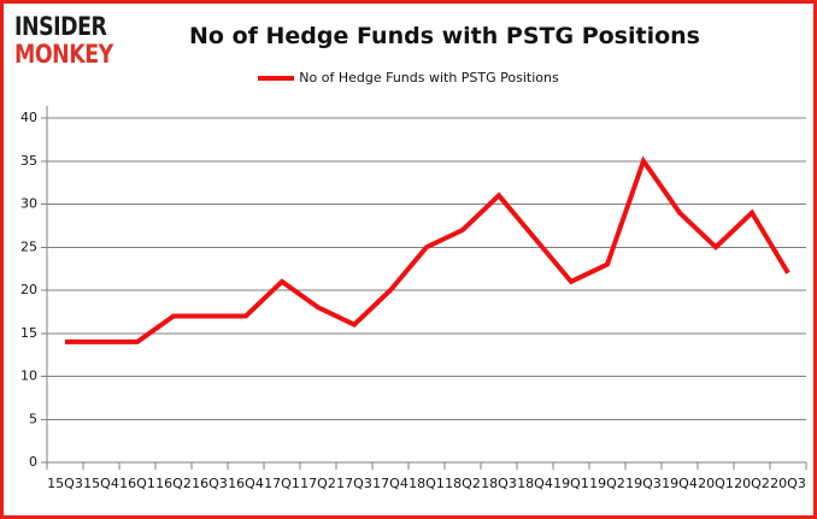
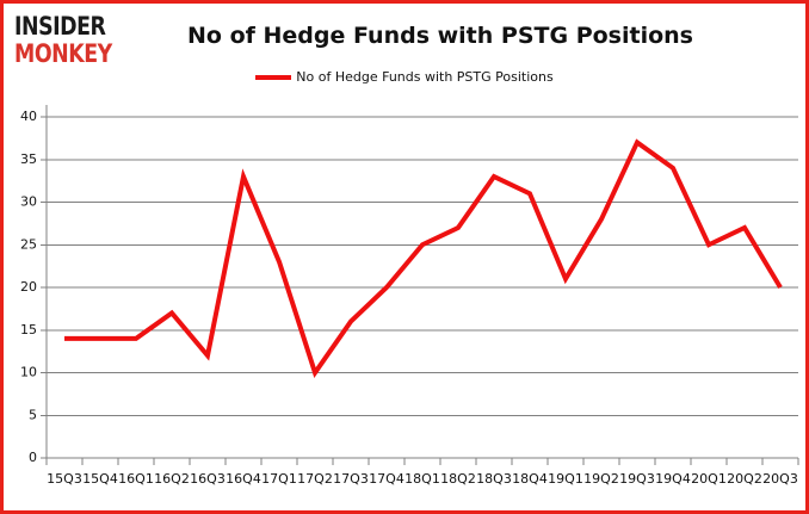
16Q3: 17 -> 12
16Q4: 17 -> 33
17Q1: 21 -> 23
17Q2: 18 -> 10
18Q3: 31 -> 33
18Q4: 26 -> 31
19Q2: 23 -> 28
19Q3: 35 -> 37
19Q4: 29 -> 34
20Q2: 29 -> 27
20Q3: 22 -> 20
